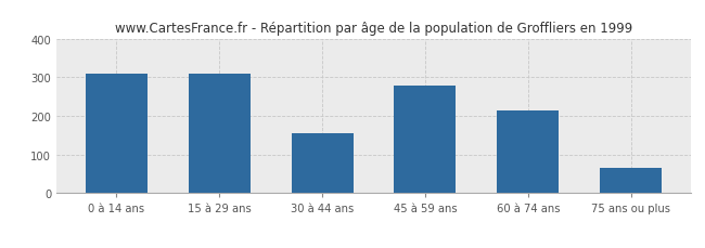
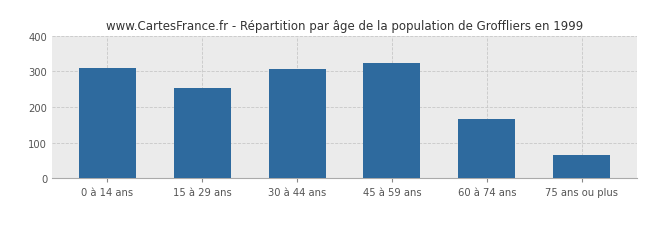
15 à 29 ans: 310 -> 254
30 à 44 ans: 155 -> 307
45 à 59 ans: 280 -> 323
60 à 74 ans: 215 -> 166
